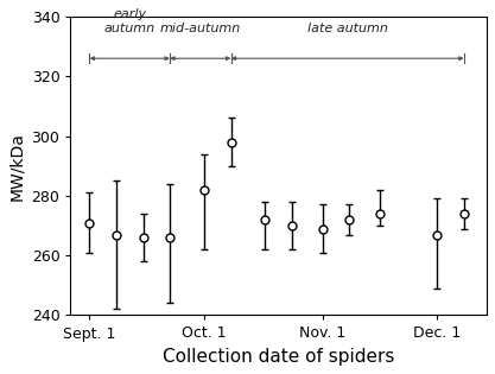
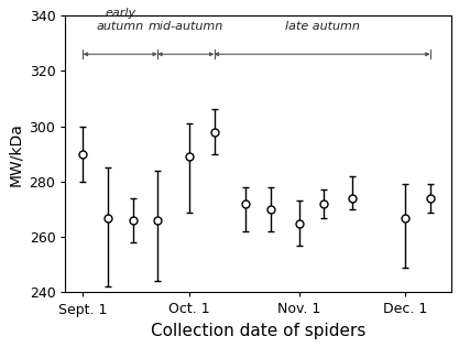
Sept. 1: 271 -> 290
Oct. 1: 282 -> 289
Nov. 1: 269 -> 265
